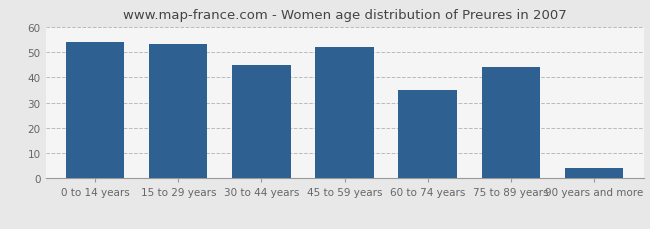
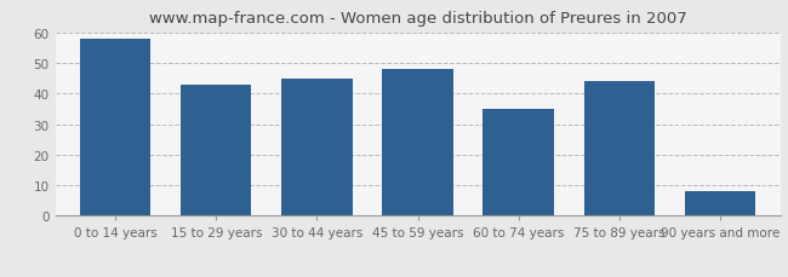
0 to 14 years: 54 -> 58
15 to 29 years: 53 -> 43
45 to 59 years: 52 -> 48
90 years and more: 4 -> 8
